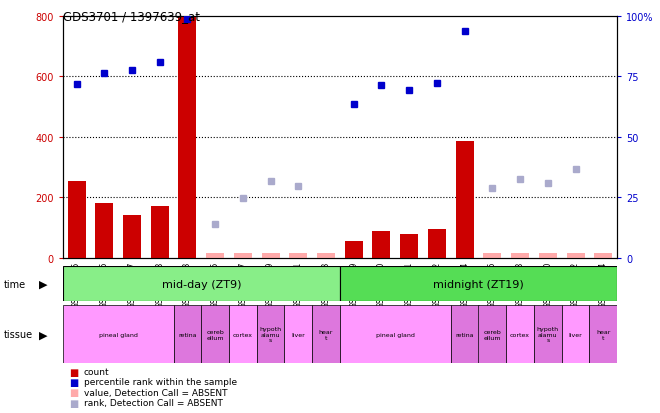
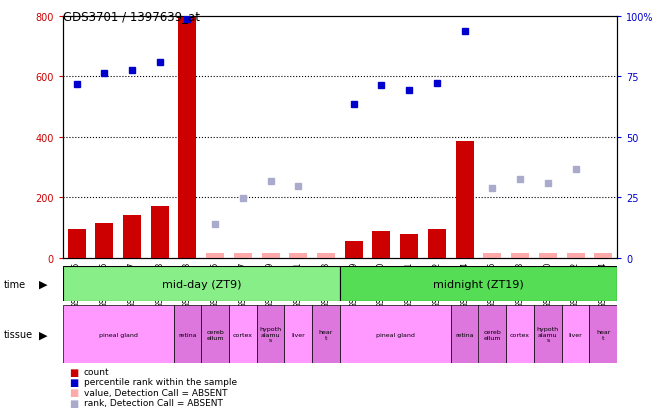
GSM310035: 255 -> 95
GSM310036: 180 -> 115
